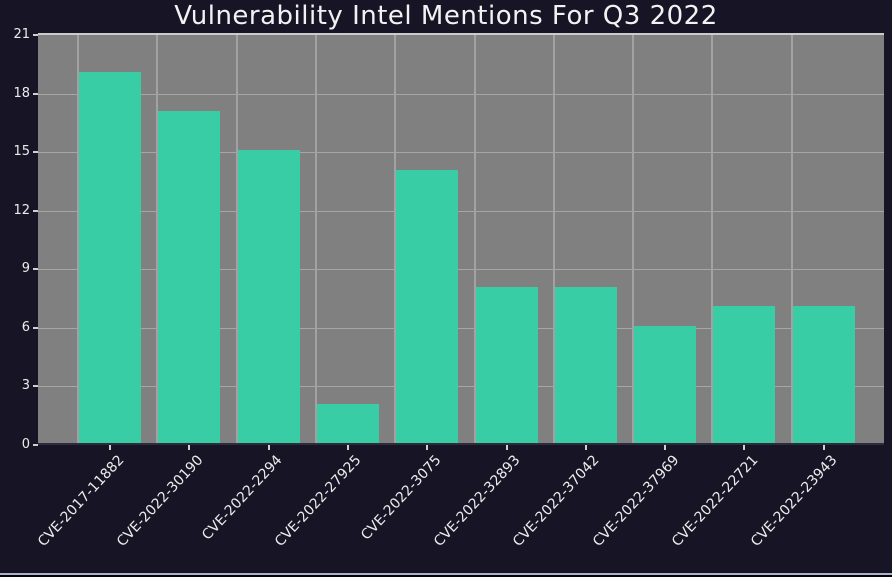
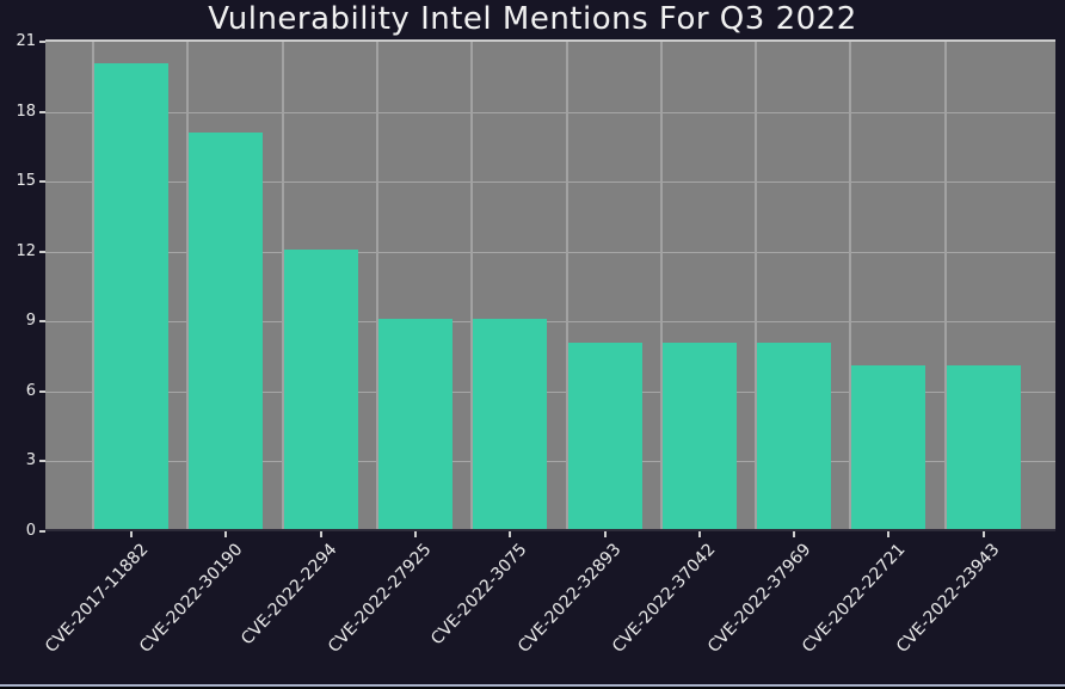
CVE-2017-11882: 19 -> 20
CVE-2022-2294: 15 -> 12
CVE-2022-27925: 2 -> 9
CVE-2022-3075: 14 -> 9
CVE-2022-37969: 6 -> 8
